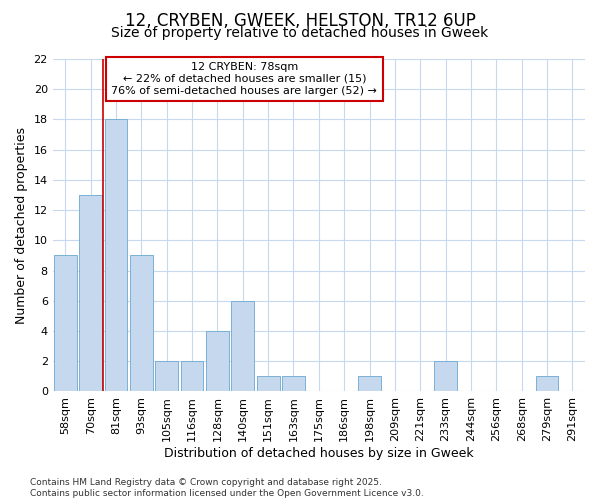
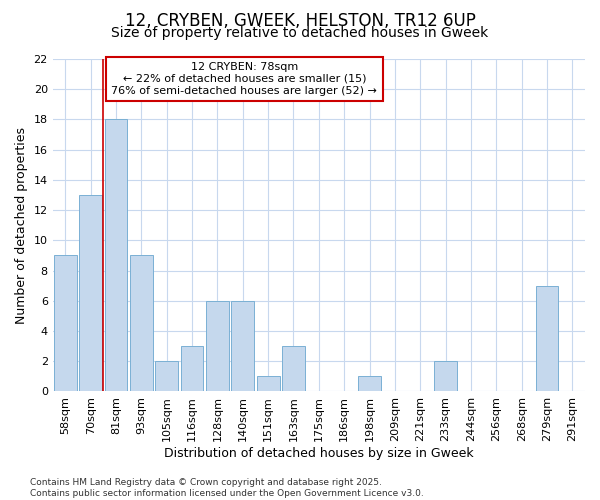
116sqm: 2 -> 3
128sqm: 4 -> 6
163sqm: 1 -> 3
279sqm: 1 -> 7
